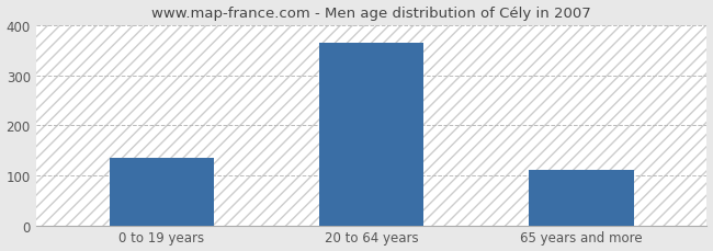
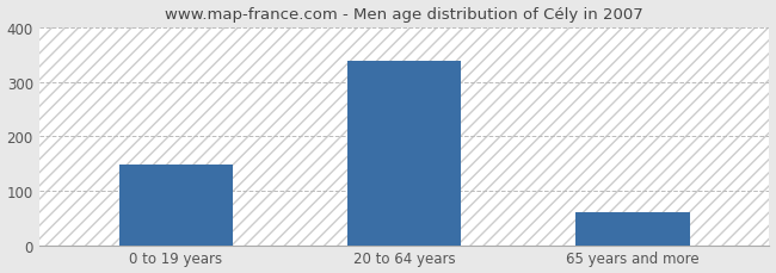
0 to 19 years: 135 -> 147
20 to 64 years: 365 -> 338
65 years and more: 110 -> 60
